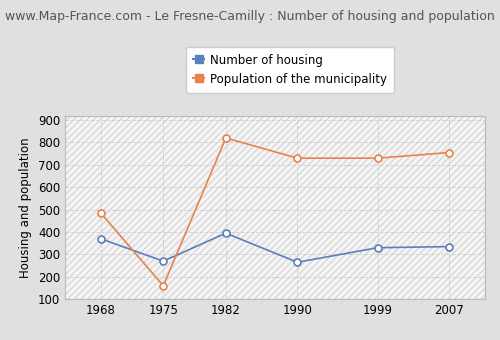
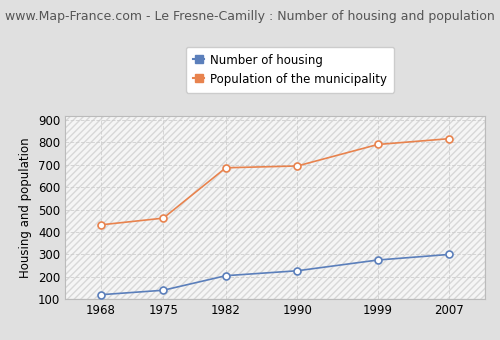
Number of housing/1968: 370 -> 120
Population of the municipality/1968: 485 -> 432
Number of housing/1975: 270 -> 140
Population of the municipality/1975: 160 -> 462
Number of housing/1982: 395 -> 205
Population of the municipality/1982: 820 -> 687
Number of housing/1990: 265 -> 227
Population of the municipality/1990: 730 -> 695
Number of housing/1999: 330 -> 275
Population of the municipality/1999: 730 -> 791
Number of housing/2007: 335 -> 300
Population of the municipality/2007: 755 -> 817
